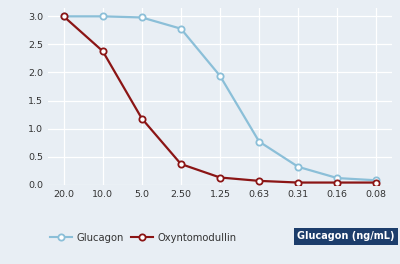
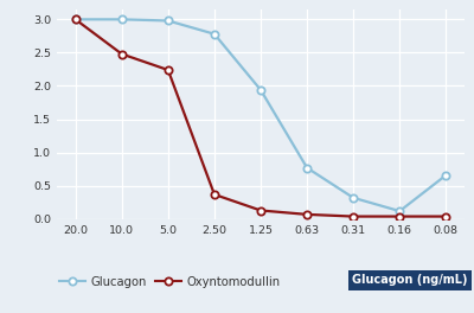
Oxyntomodullin/10.0: 2.38 -> 2.48
Oxyntomodullin/5.0: 1.18 -> 2.24
Glucagon/0.08: 0.08 -> 0.66
